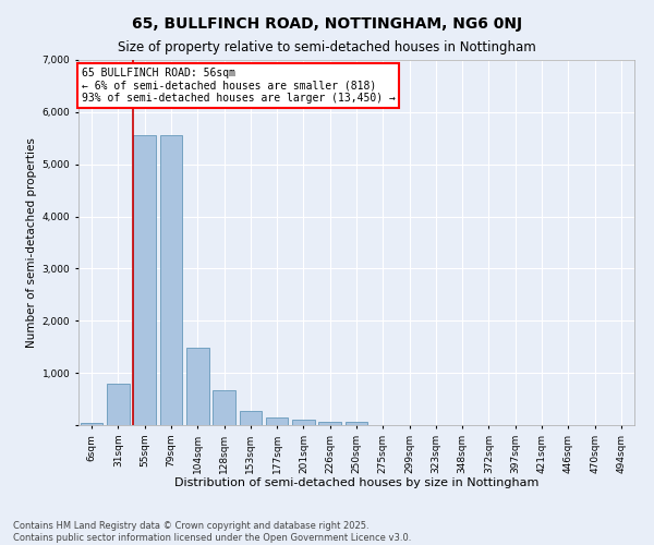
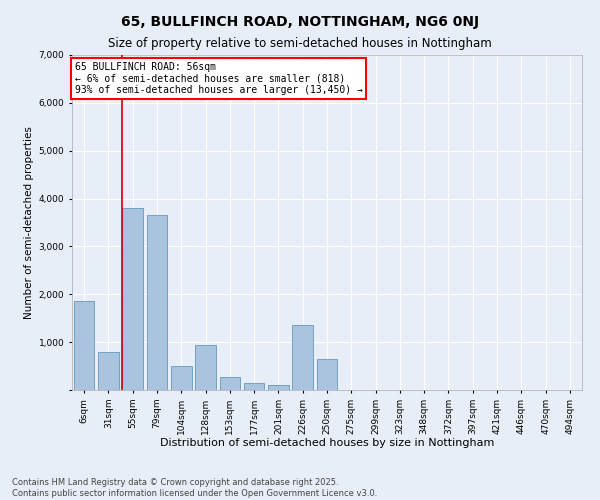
6sqm: 50 -> 1,850
55sqm: 5,550 -> 3,800
79sqm: 5,550 -> 3,650
104sqm: 1,480 -> 500
128sqm: 670 -> 950
226sqm: 70 -> 1,350
250sqm: 70 -> 650
